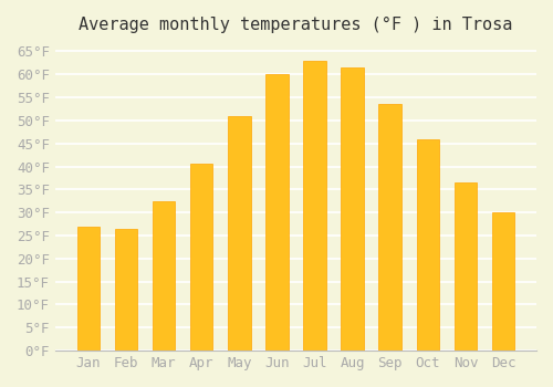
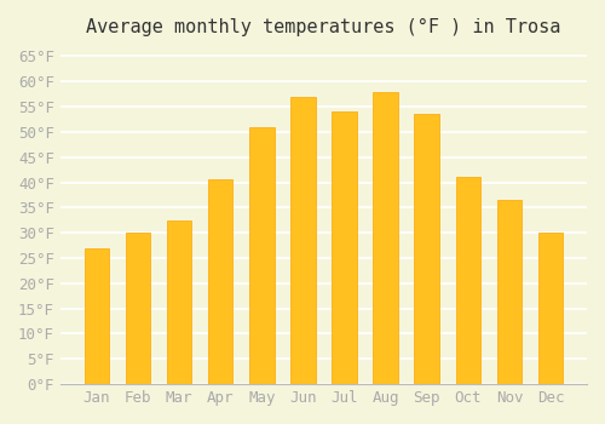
Feb: 26.5°F -> 30.0°F
Jun: 60.0°F -> 57.0°F
Jul: 63.0°F -> 54.0°F
Aug: 61.5°F -> 58.0°F
Oct: 46.0°F -> 41.0°F
